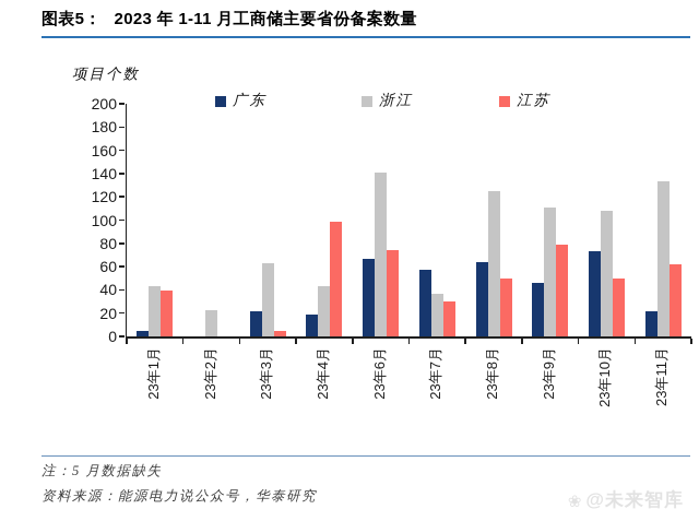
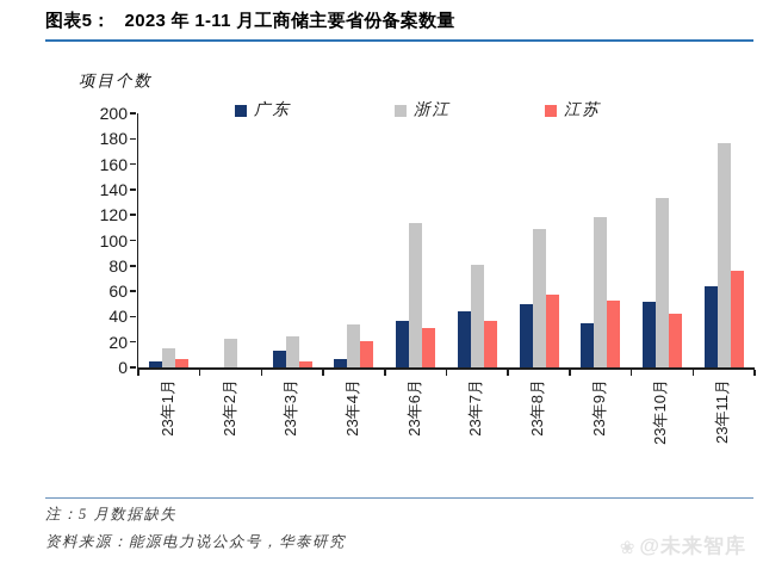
浙江/23年1月: 43 -> 15
江苏/23年1月: 39 -> 7
广东/23年3月: 22 -> 13
浙江/23年3月: 63 -> 24
广东/23年4月: 19 -> 7
浙江/23年4月: 43 -> 34
江苏/23年4月: 99 -> 21
广东/23年6月: 67 -> 37
浙江/23年6月: 141 -> 114
江苏/23年6月: 74 -> 31
广东/23年7月: 57 -> 44
浙江/23年7月: 37 -> 81
江苏/23年7月: 30 -> 37
广东/23年8月: 64 -> 50
浙江/23年8月: 125 -> 109
江苏/23年8月: 50 -> 57
广东/23年9月: 46 -> 35
浙江/23年9月: 111 -> 118
江苏/23年9月: 79 -> 53
广东/23年10月: 73 -> 52
浙江/23年10月: 108 -> 133
江苏/23年10月: 50 -> 42
广东/23年11月: 22 -> 64
浙江/23年11月: 133 -> 177
江苏/23年11月: 62 -> 76
